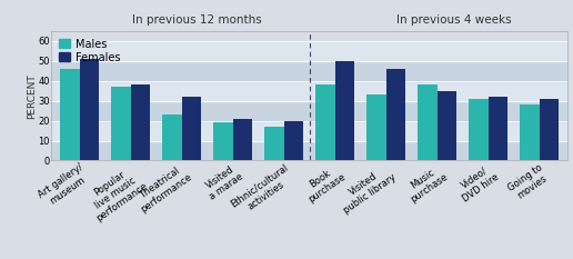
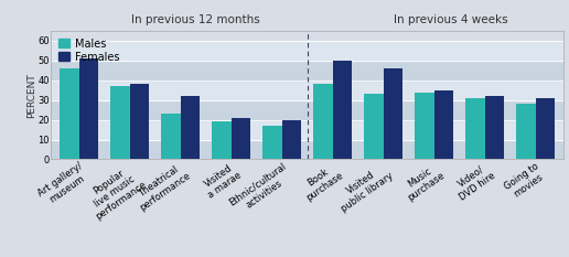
Males/Music purchase: 38 -> 34
